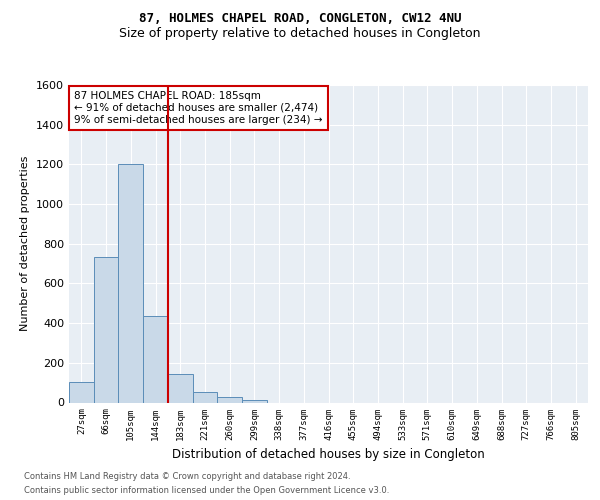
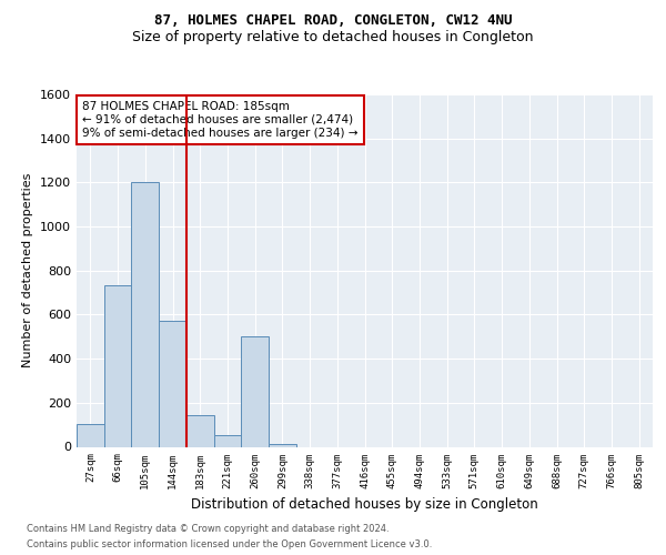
144sqm: 440 -> 570
260sqm: 30 -> 500
